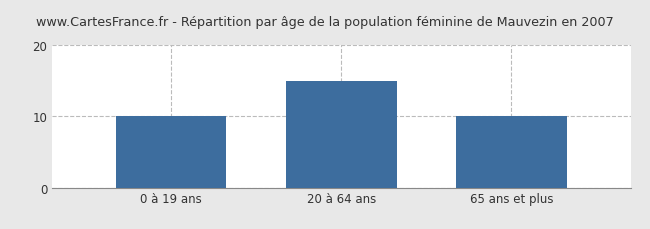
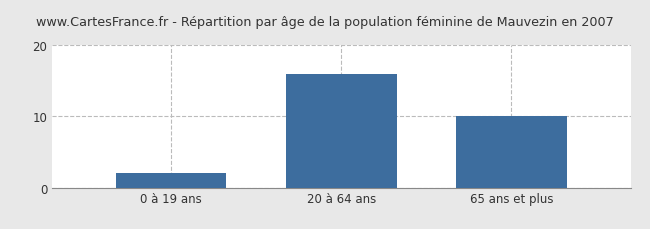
0 à 19 ans: 10 -> 2
20 à 64 ans: 15 -> 16
